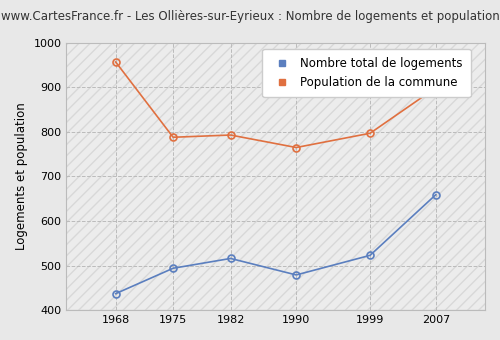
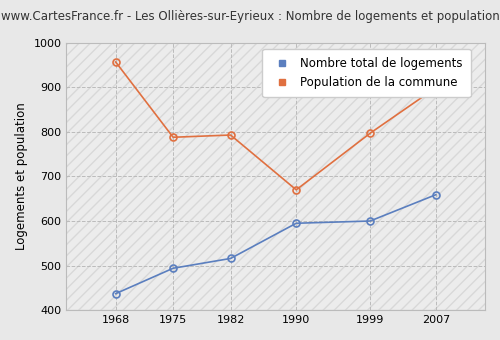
Nombre total de logements/1990: 479 -> 595
Population de la commune/1990: 765 -> 670
Nombre total de logements/1999: 523 -> 600
